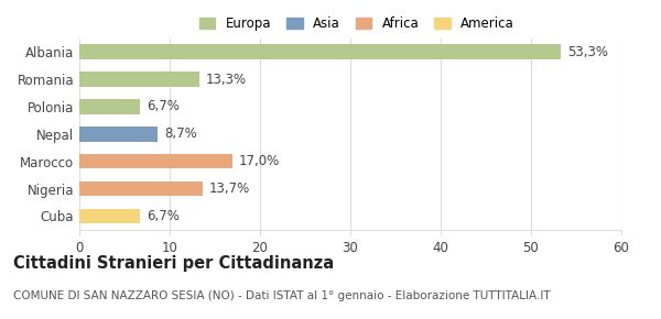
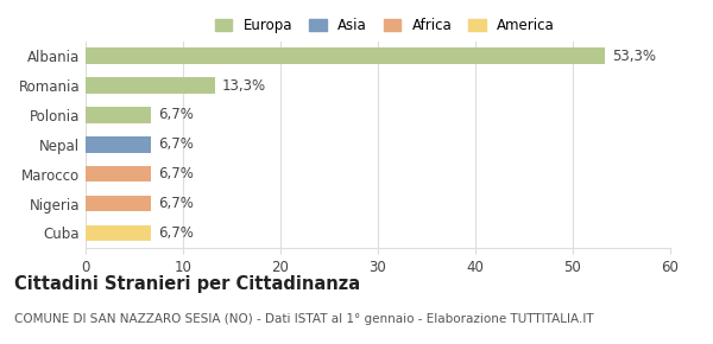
Nepal: 8,7% -> 6,7%
Marocco: 17,0% -> 6,7%
Nigeria: 13,7% -> 6,7%
